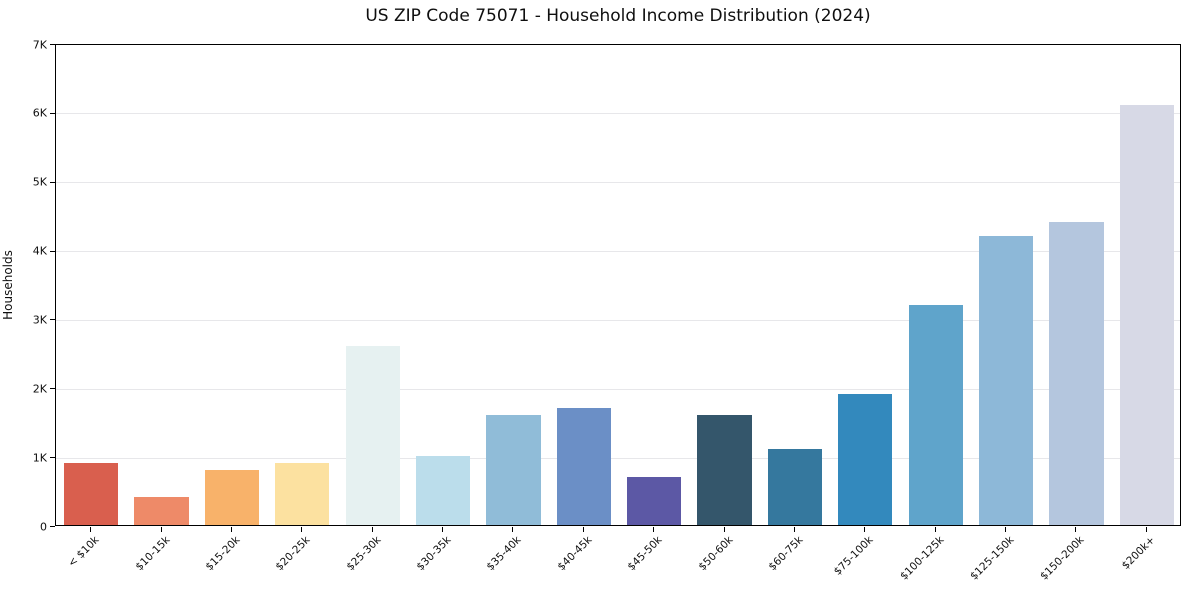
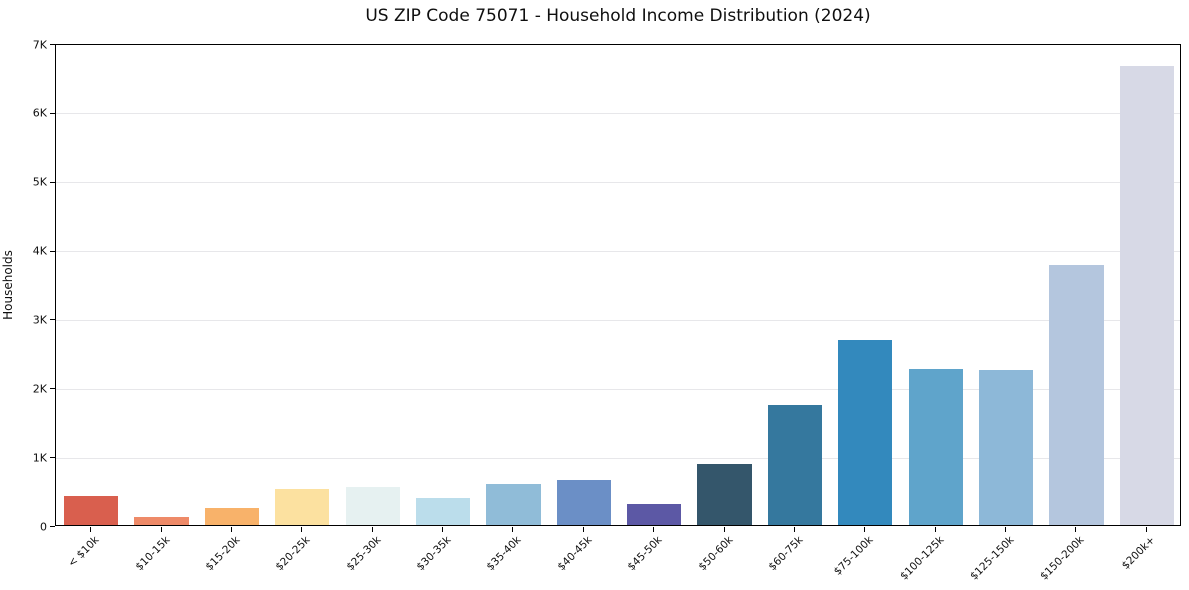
< $10k: 0.9K -> 0.4K
$10-15k: 0.4K -> 0.1K
$15-20k: 0.8K -> 0.2K
$20-25k: 0.9K -> 0.5K
$25-30k: 2.6K -> 0.6K
$30-35k: 1.0K -> 0.4K
$35-40k: 1.6K -> 0.6K
$40-45k: 1.7K -> 0.7K
$45-50k: 0.7K -> 0.3K
$50-60k: 1.6K -> 0.9K
$60-75k: 1.1K -> 1.8K
$75-100k: 1.9K -> 2.7K
$100-125k: 3.2K -> 2.3K
$125-150k: 4.2K -> 2.2K
$150-200k: 4.4K -> 3.8K
$200k+: 6.1K -> 6.7K
